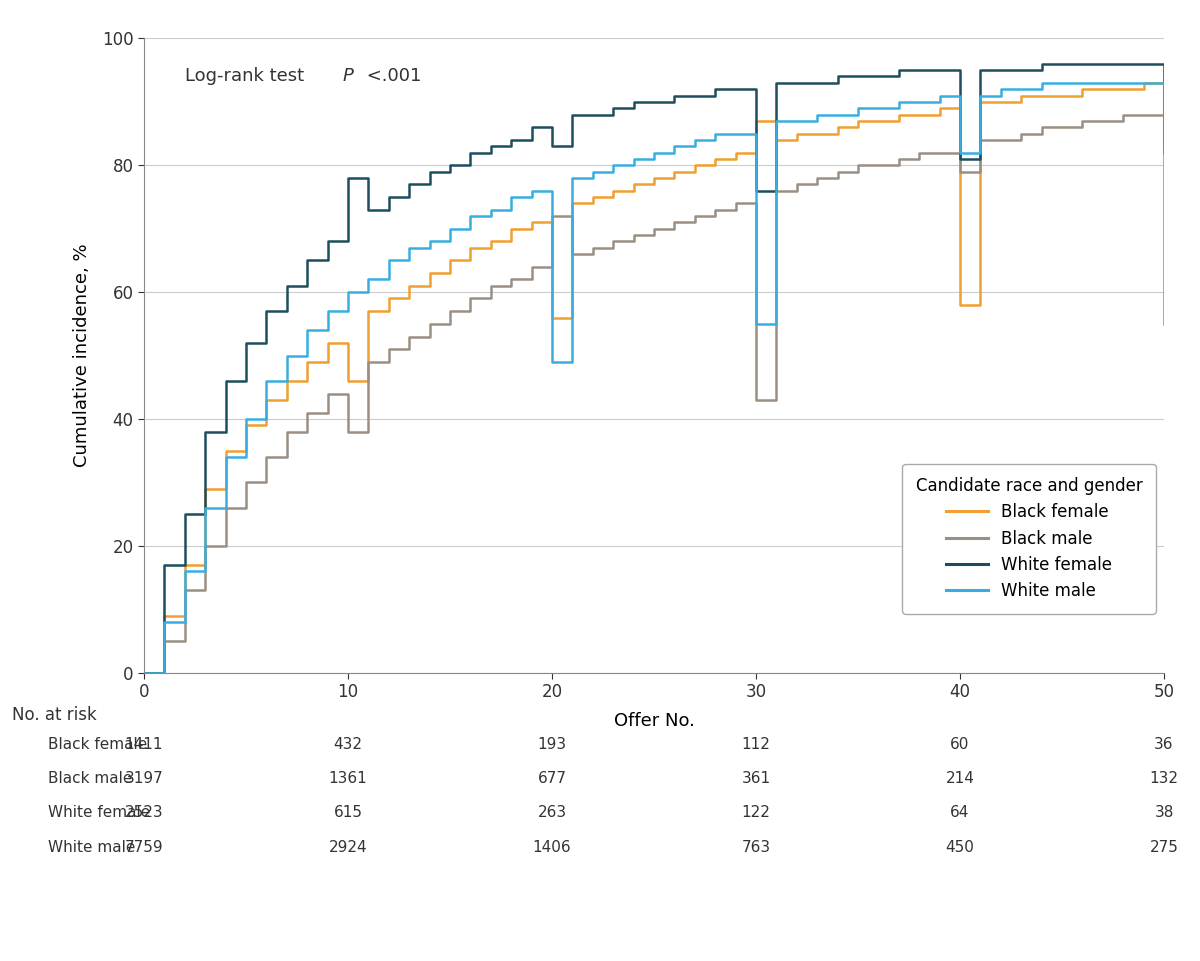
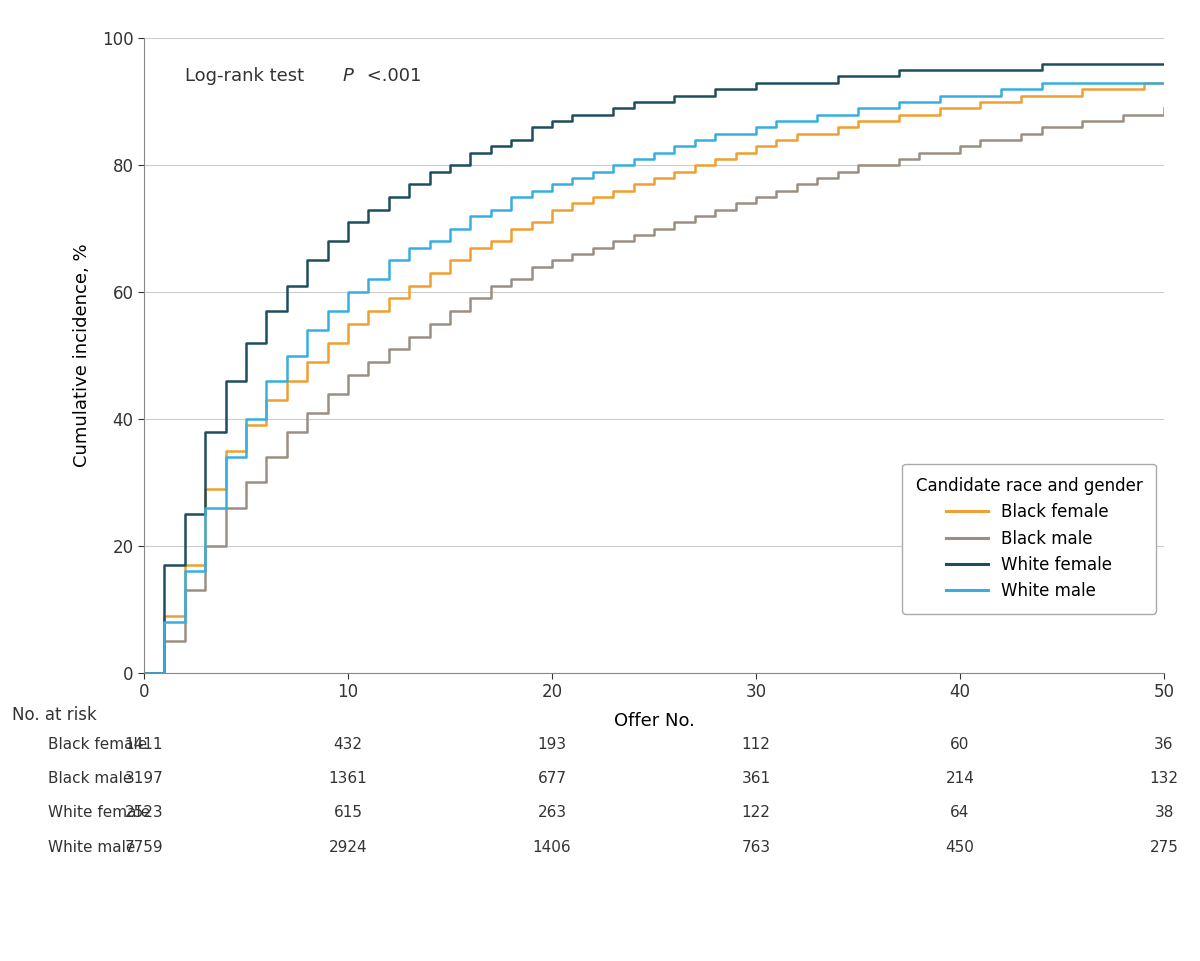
Black female/10: 46 -> 55
Black male/10: 38 -> 47
White female/10: 78 -> 71
Black female/20: 56 -> 73
Black male/20: 72 -> 65
White female/20: 83 -> 87
White male/20: 49 -> 77
Black female/30: 87 -> 83
Black male/30: 43 -> 75
White female/30: 76 -> 93
White male/30: 55 -> 86
Black female/40: 58 -> 89
Black male/40: 79 -> 83
White female/40: 81 -> 95
White male/40: 82 -> 91
Black female/50: 88 -> 93
Black male/50: 83 -> 89
White female/50: 82 -> 96
White male/50: 55 -> 93
